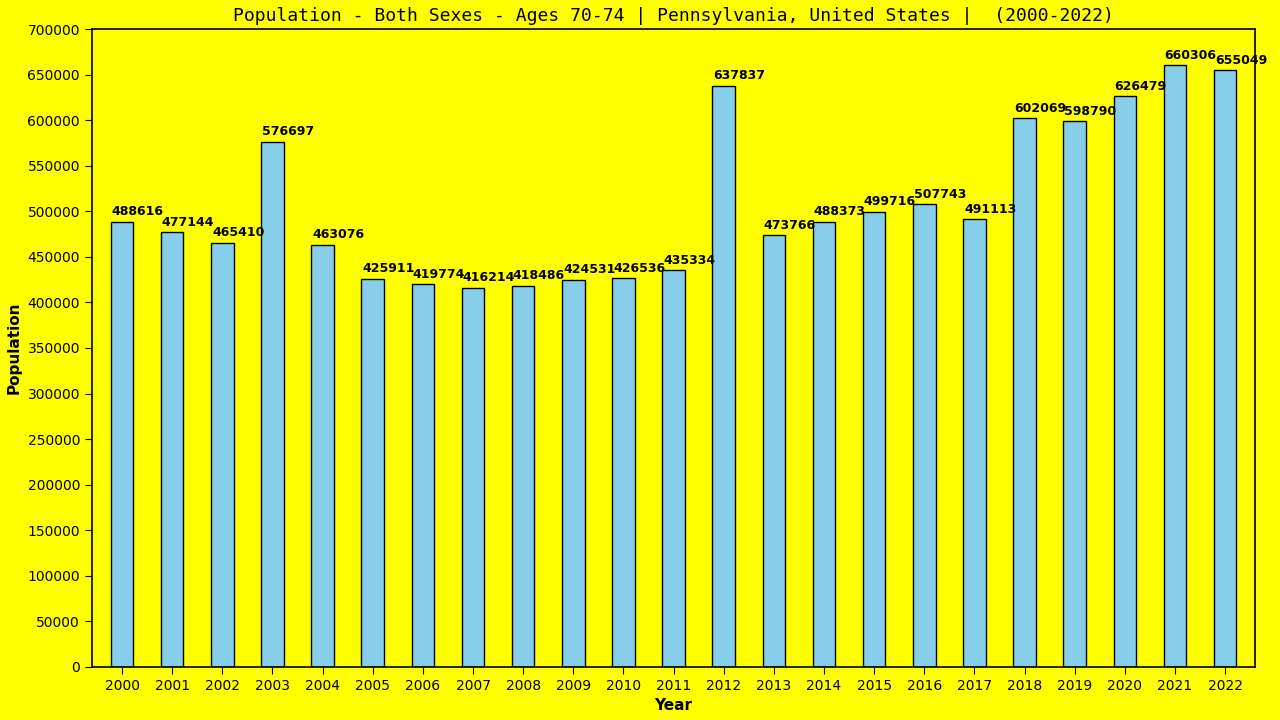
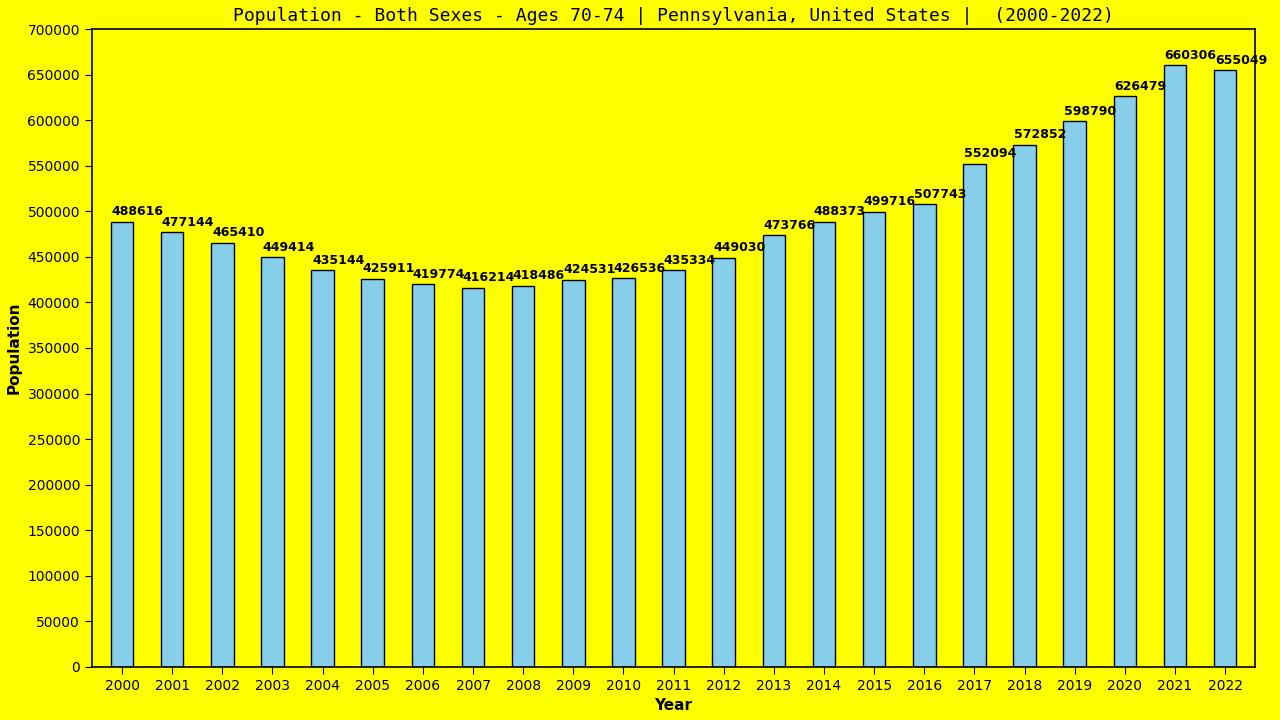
2003: 576697 -> 449414
2004: 463076 -> 435144
2012: 637837 -> 449030
2017: 491113 -> 552094
2018: 602069 -> 572852
